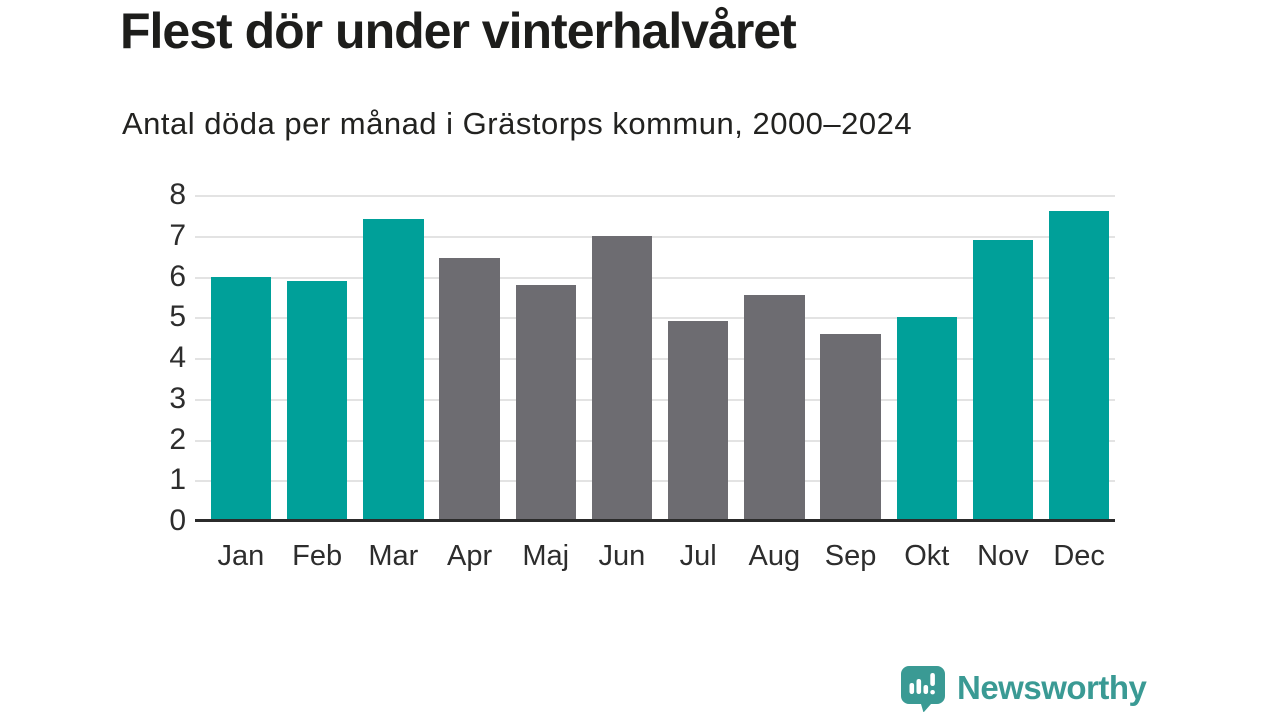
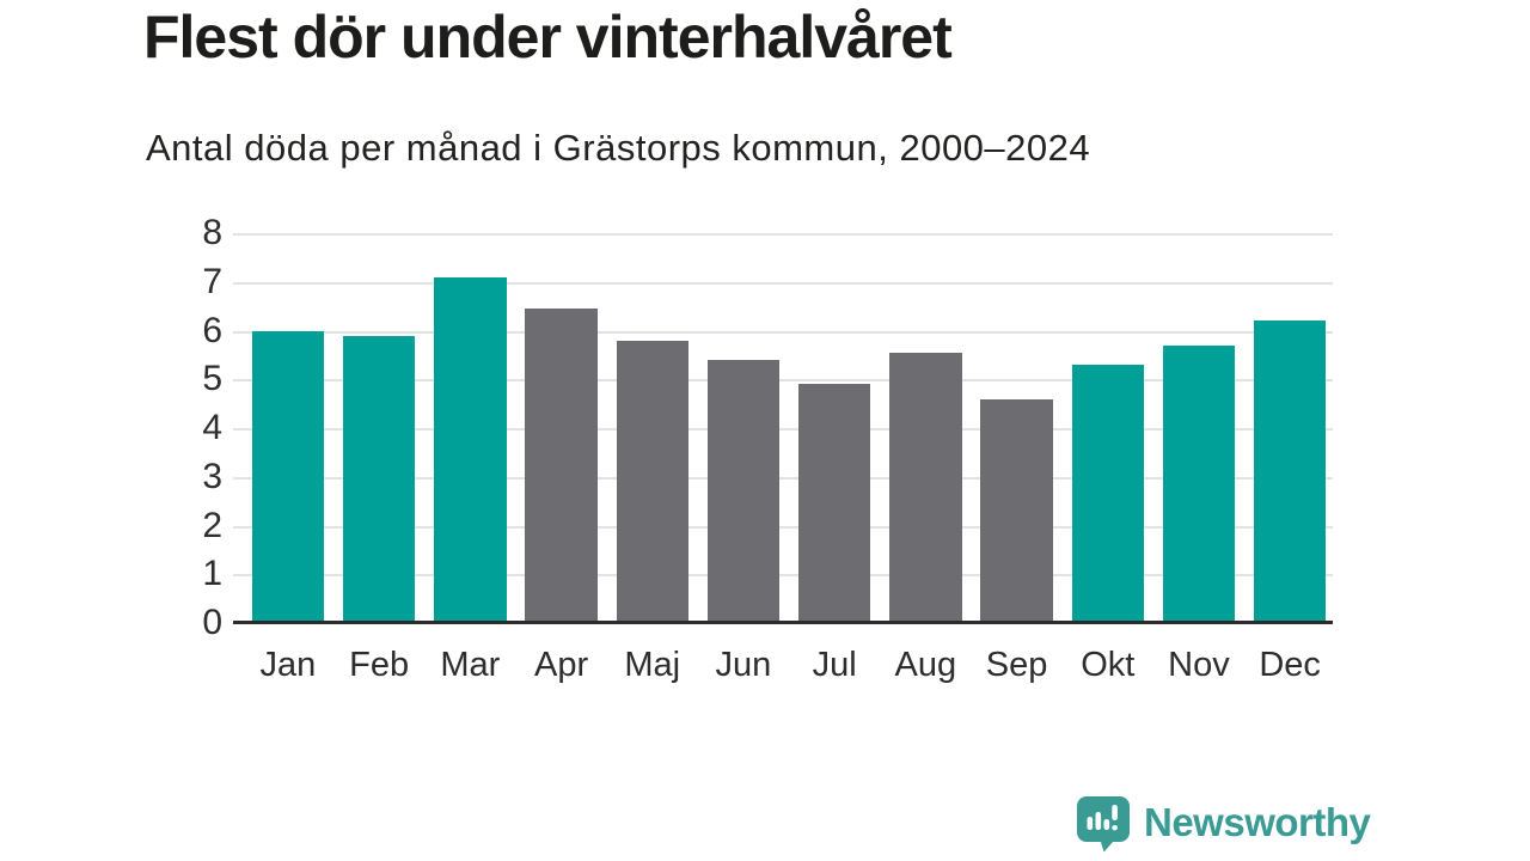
Mar: 7.4 -> 7.1
Jun: 7.0 -> 5.4
Okt: 5.0 -> 5.3
Nov: 6.9 -> 5.7
Dec: 7.6 -> 6.2
